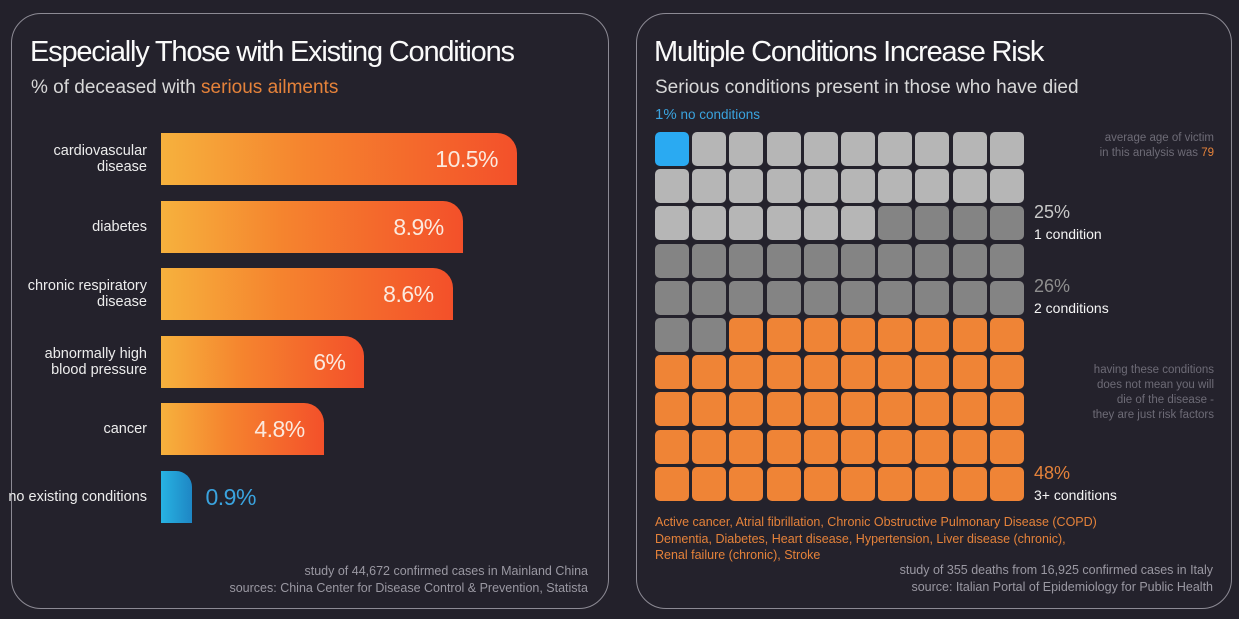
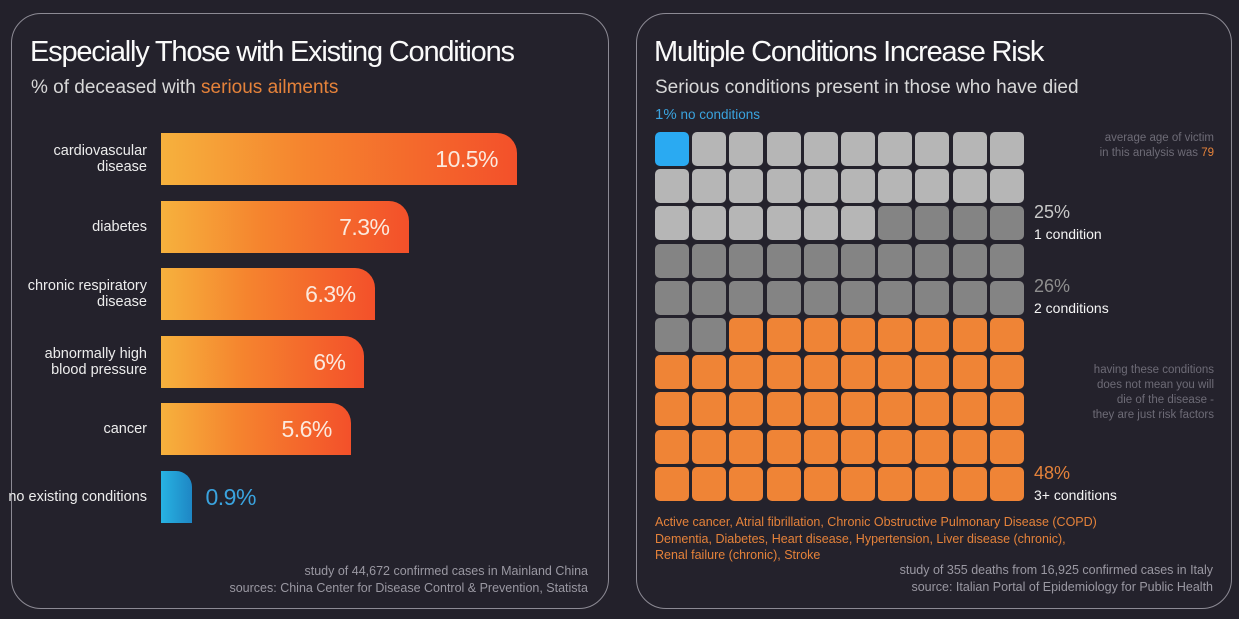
Especially Those with Existing Conditions/diabetes: 8.9% -> 7.3%
Especially Those with Existing Conditions/chronic respiratory disease: 8.6% -> 6.3%
Especially Those with Existing Conditions/cancer: 4.8% -> 5.6%
